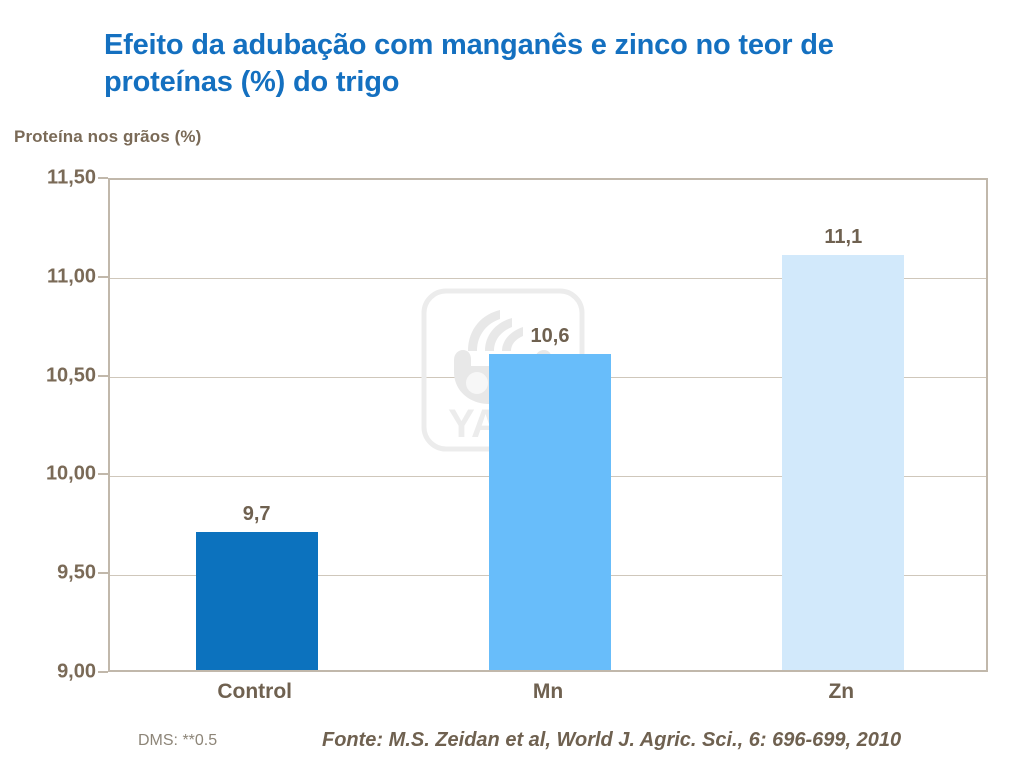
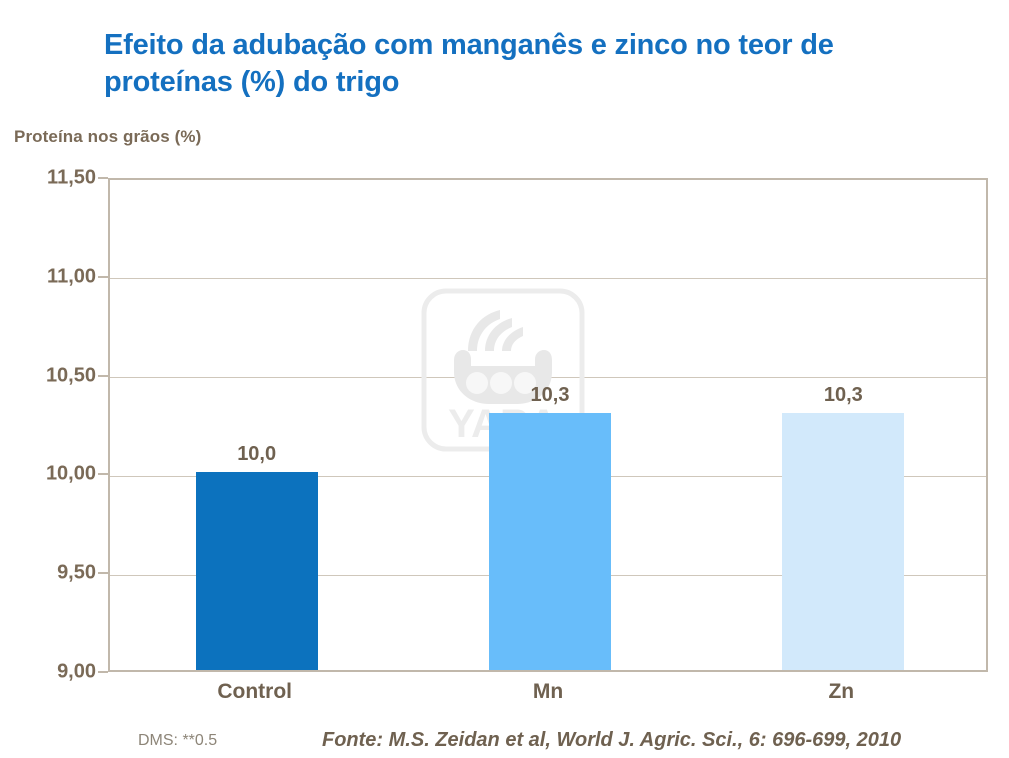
Control: 9,7 -> 10,0
Mn: 10,6 -> 10,3
Zn: 11,1 -> 10,3
